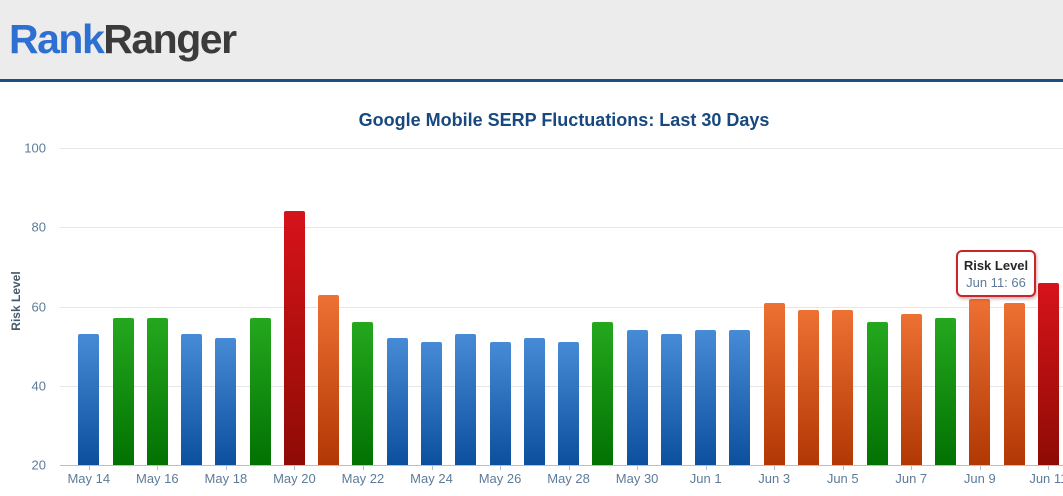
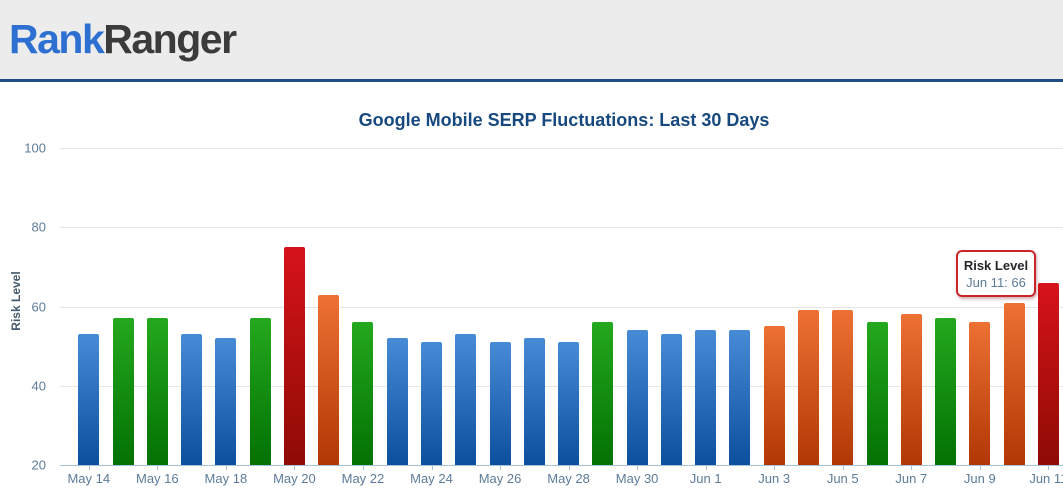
May 20: 84 -> 75
Jun 3: 61 -> 55
Jun 9: 62 -> 56
